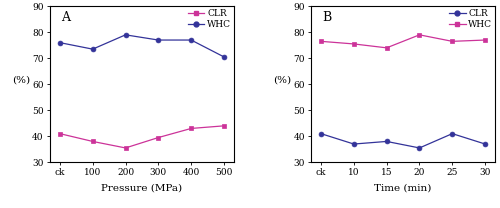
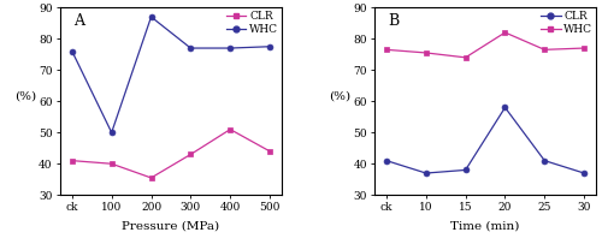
CLR/100: 38.0 -> 40.0
WHC/100: 73.5 -> 50.0
WHC/200: 79.0 -> 87.0
CLR/300: 39.5 -> 43.0
CLR/400: 43.0 -> 51.0
WHC/500: 70.5 -> 77.5
CLR/20: 35.5 -> 58.0
WHC/20: 79.0 -> 82.0
